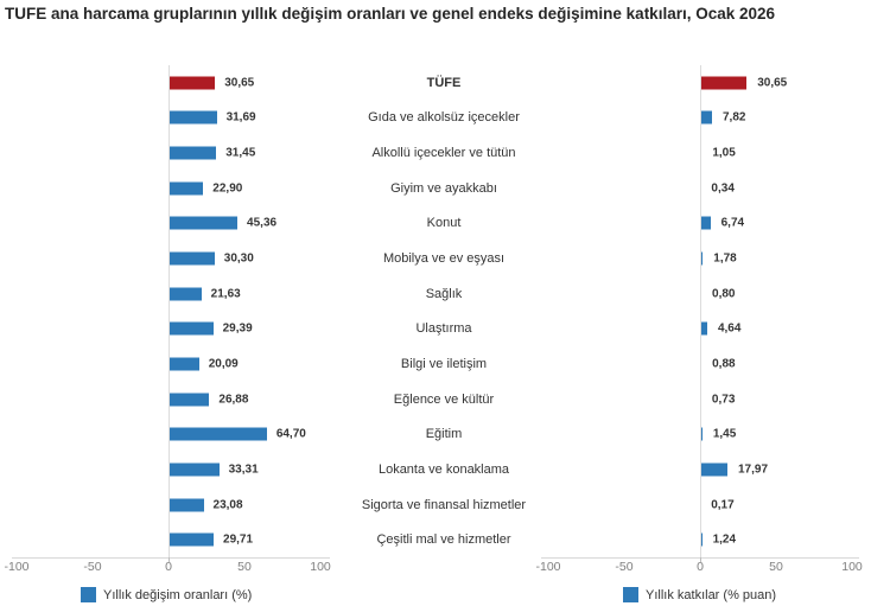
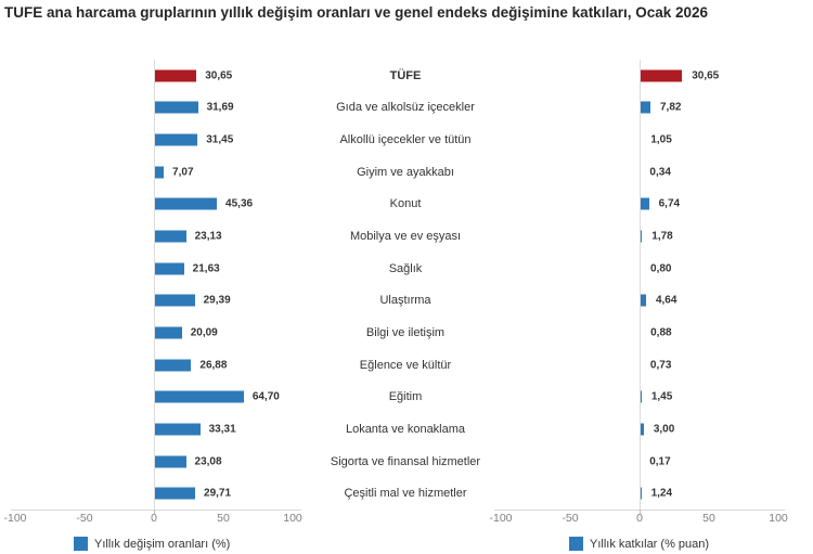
Yıllık değişim oranları (%)/Giyim ve ayakkabı: 22,90 -> 7,07
Yıllık değişim oranları (%)/Mobilya ve ev eşyası: 30,30 -> 23,13
Yıllık katkılar (% puan)/Lokanta ve konaklama: 17,97 -> 3,00
